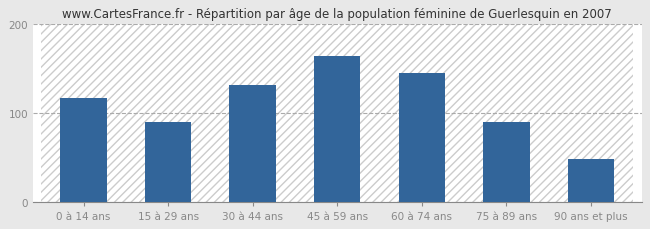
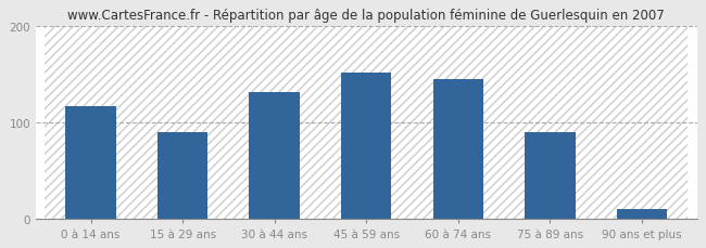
45 à 59 ans: 164 -> 152
90 ans et plus: 48 -> 10
